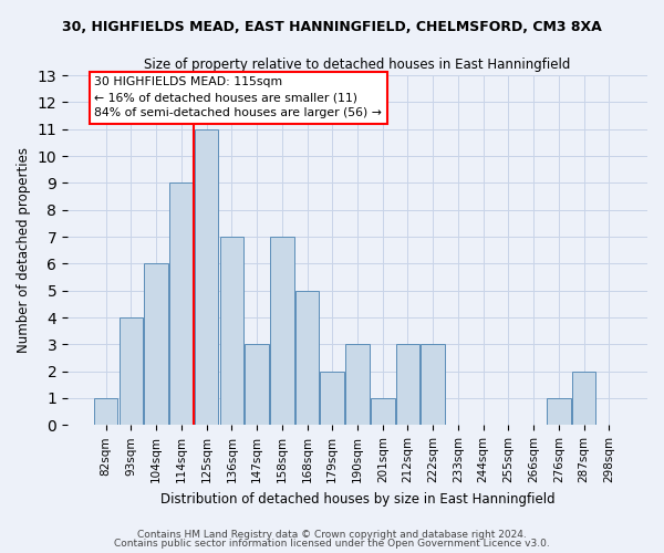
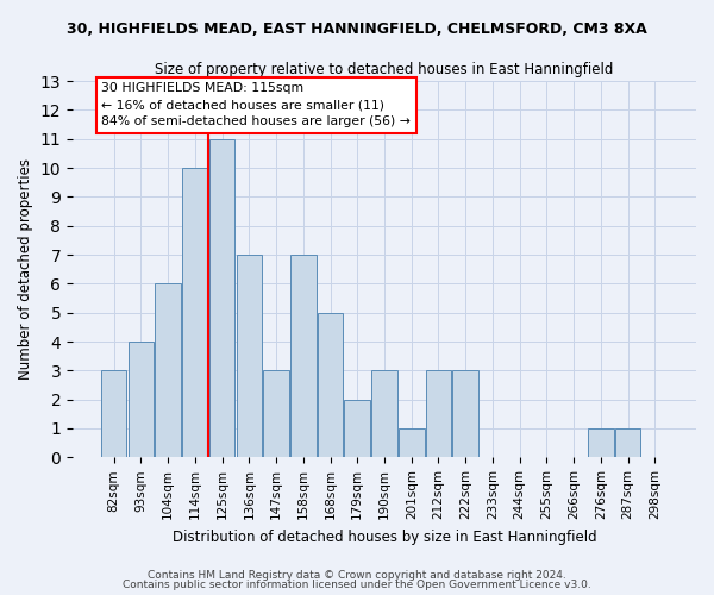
82sqm: 1 -> 3
114sqm: 9 -> 10
287sqm: 2 -> 1
